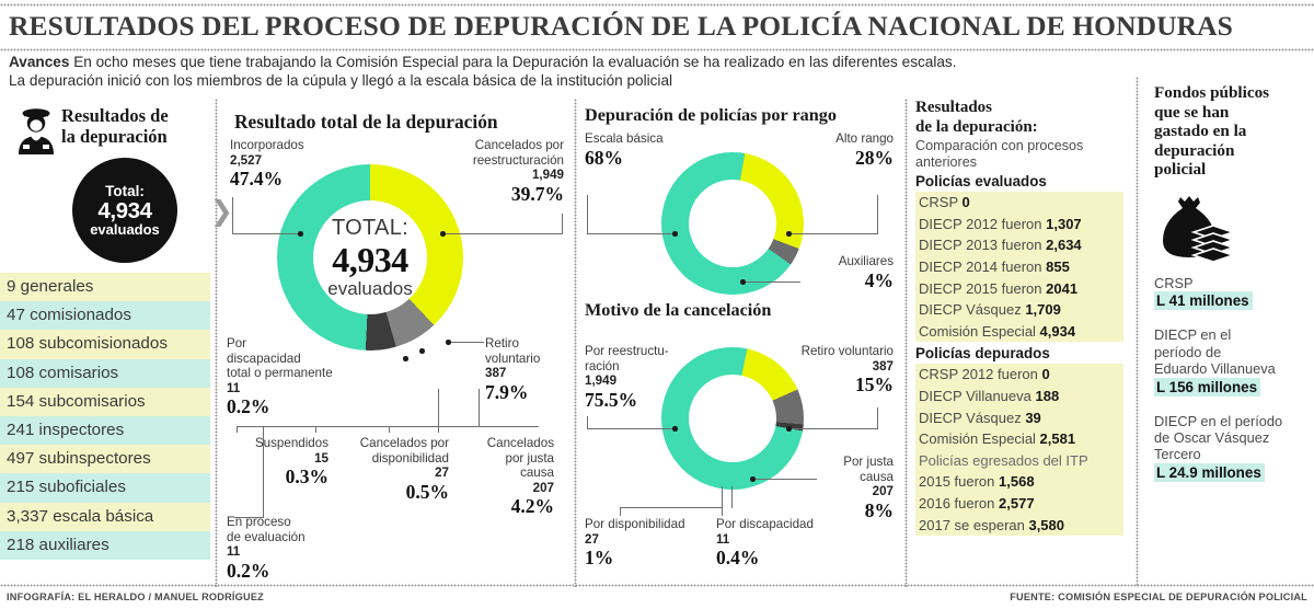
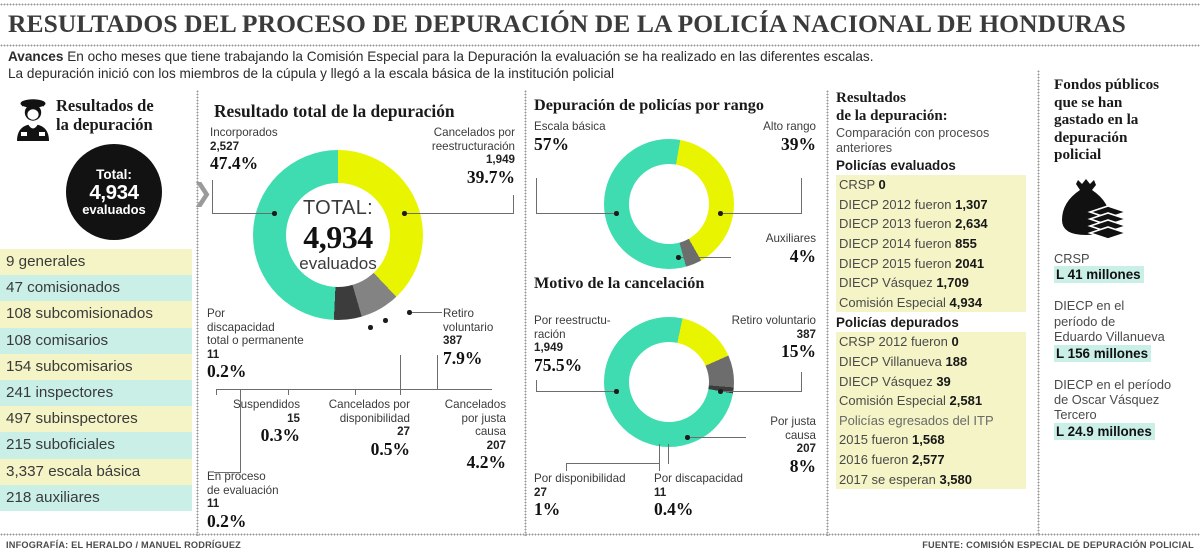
Depuración de policías por rango/Escala básica: 68% -> 57%
Depuración de policías por rango/Alto rango: 28% -> 39%
